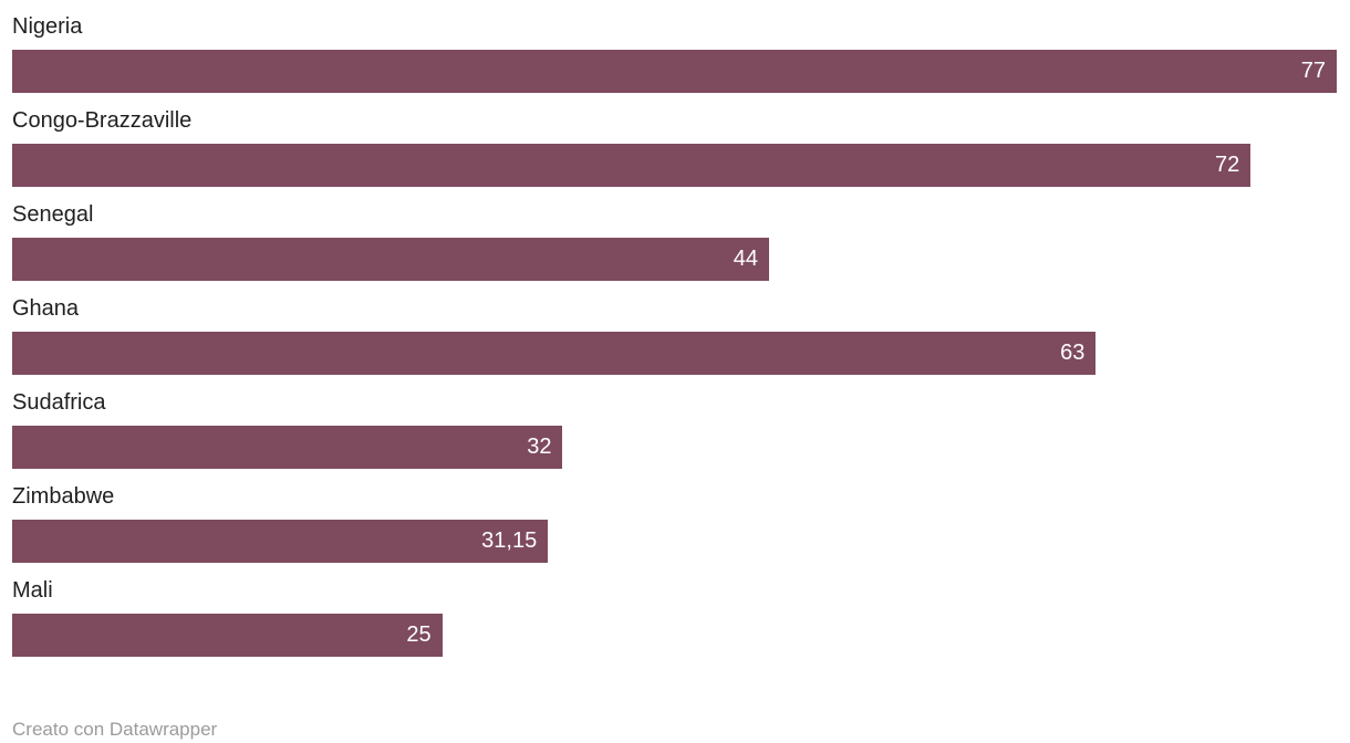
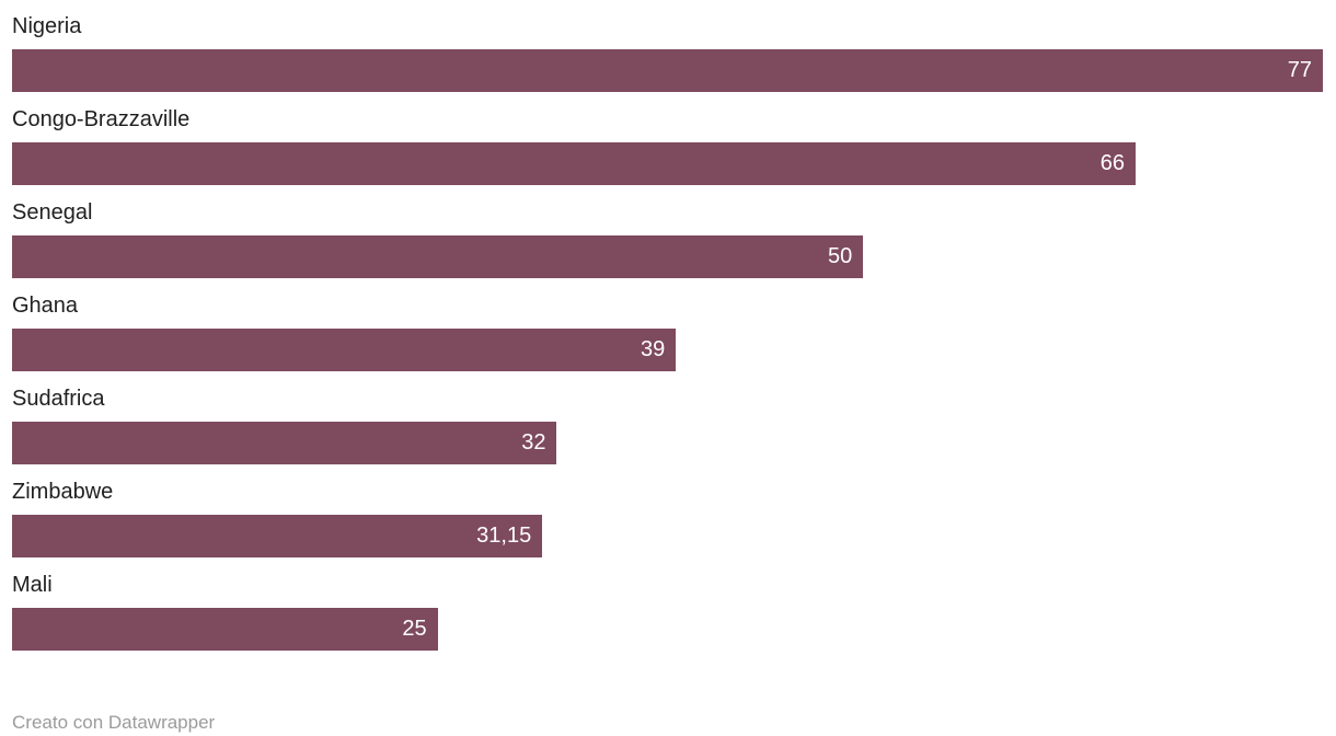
Congo-Brazzaville: 72 -> 66
Senegal: 44 -> 50
Ghana: 63 -> 39
